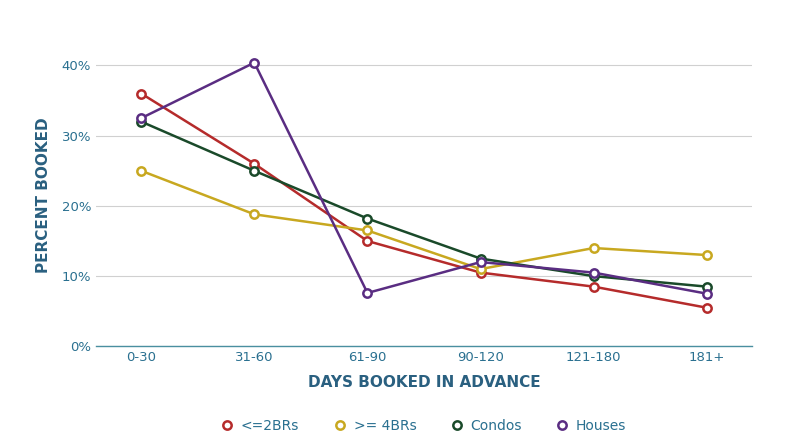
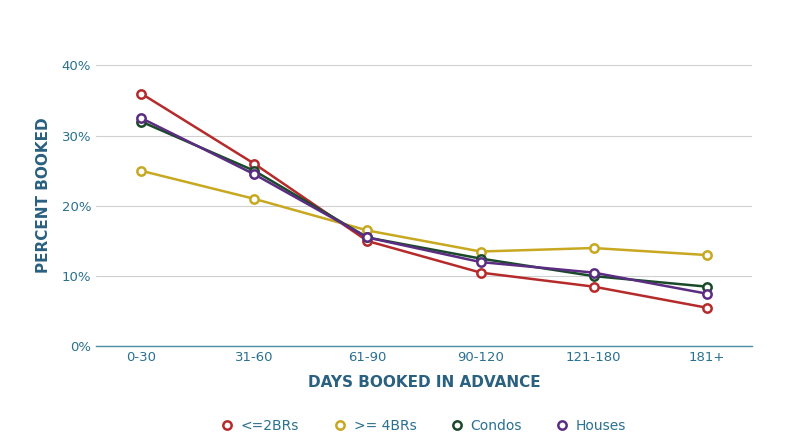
>= 4BRs/31-60: 18.8% -> 21.0%
Houses/31-60: 40.4% -> 24.5%
Condos/61-90: 18.2% -> 15.5%
Houses/61-90: 7.6% -> 15.5%
>= 4BRs/90-120: 11.0% -> 13.5%
